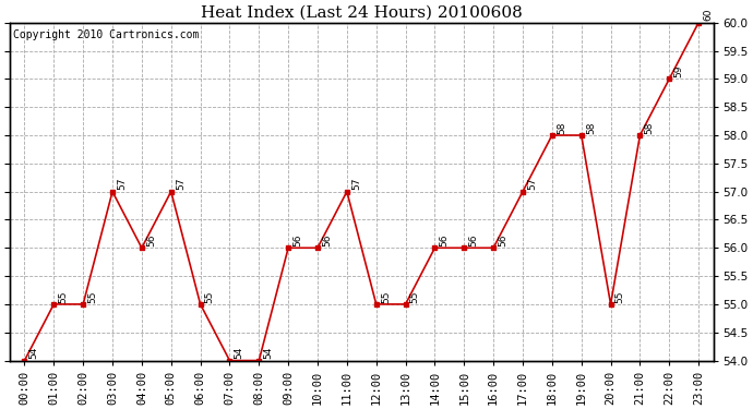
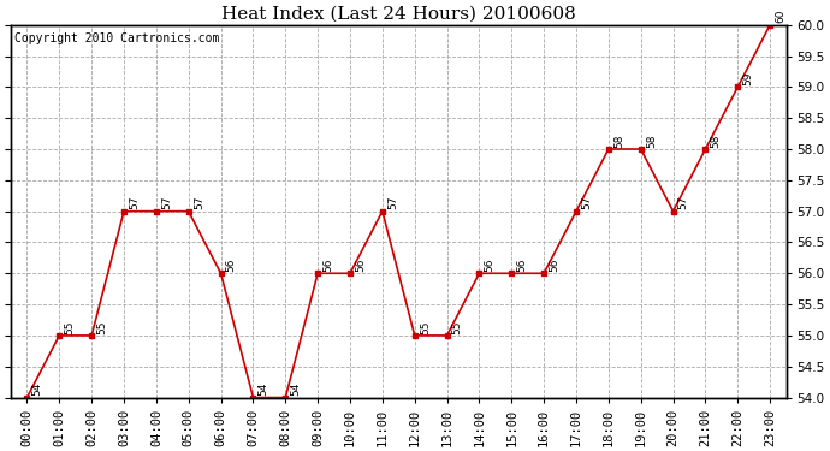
04:00: 56 -> 57
06:00: 55 -> 56
20:00: 55 -> 57
